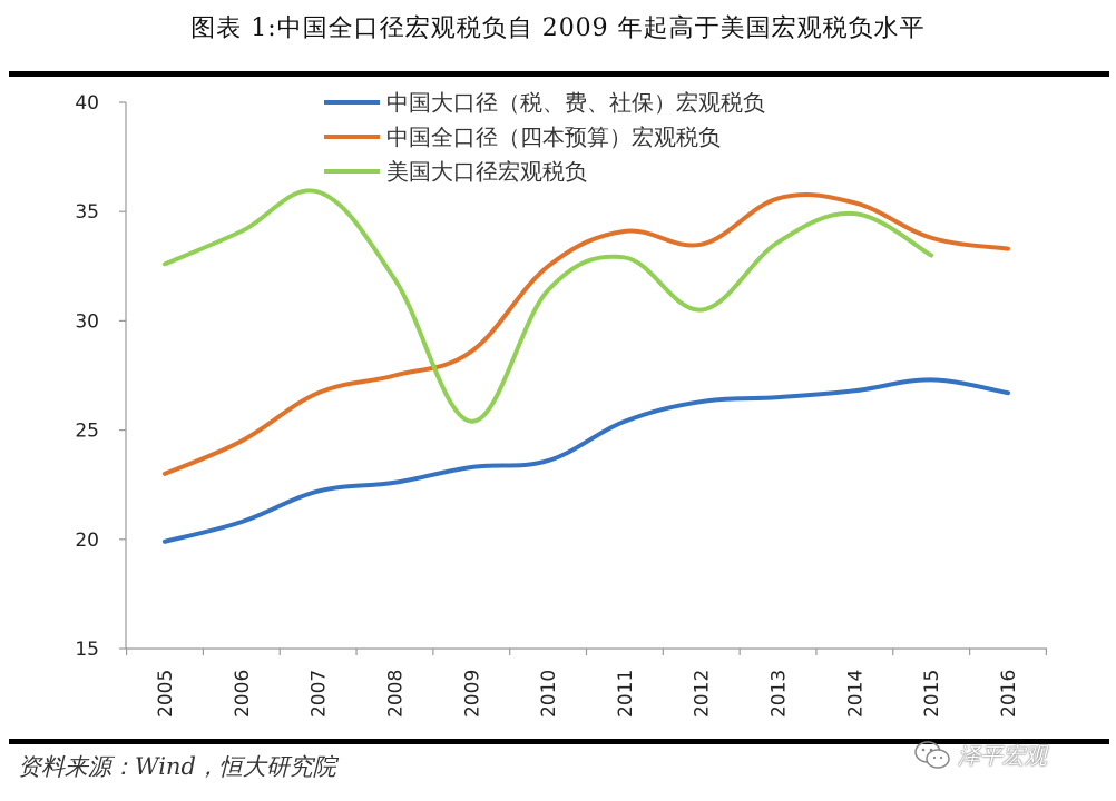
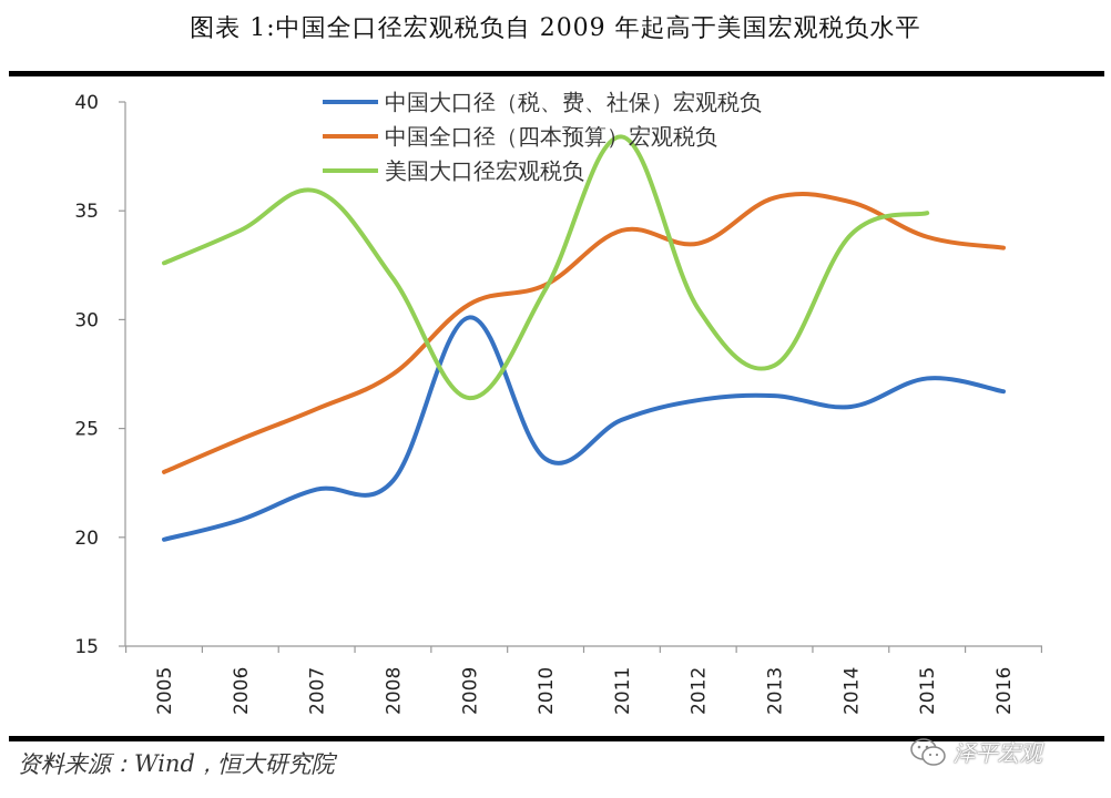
中国全口径（四本预算）宏观税负/2007: 26.7 -> 25.9
中国大口径（税、费、社保）宏观税负/2009: 23.3 -> 30.1
中国全口径（四本预算）宏观税负/2009: 28.6 -> 30.7
美国大口径宏观税负/2009: 25.4 -> 26.4
中国全口径（四本预算）宏观税负/2010: 32.5 -> 31.6
美国大口径宏观税负/2011: 32.9 -> 38.4
美国大口径宏观税负/2013: 33.6 -> 27.9
中国大口径（税、费、社保）宏观税负/2014: 26.8 -> 26.0
美国大口径宏观税负/2014: 34.9 -> 33.9
美国大口径宏观税负/2015: 33.0 -> 34.9
